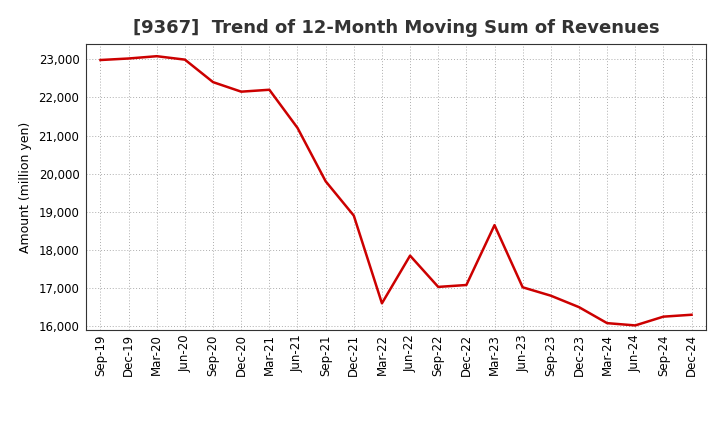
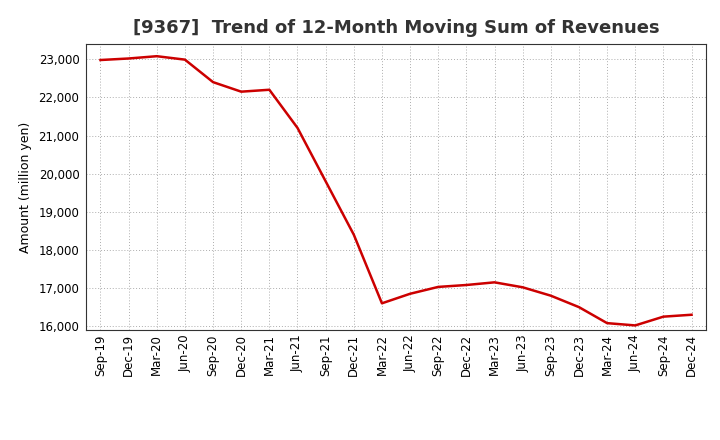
Dec-21: 18,900 -> 18,400
Jun-22: 17,850 -> 16,850
Mar-23: 18,650 -> 17,150
